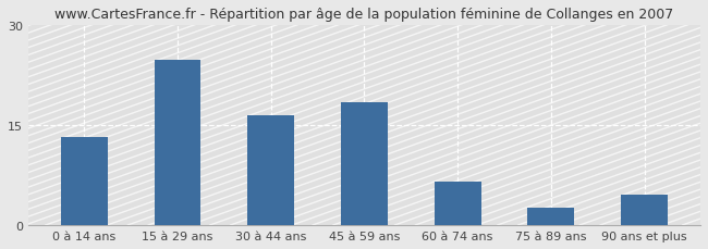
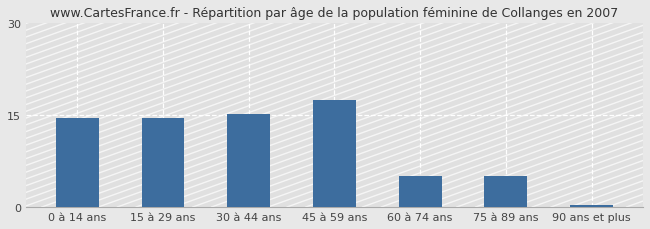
0 à 14 ans: 13.2 -> 14.5
15 à 29 ans: 24.8 -> 14.5
30 à 44 ans: 16.4 -> 15.1
45 à 59 ans: 18.4 -> 17.5
60 à 74 ans: 6.6 -> 5.0
75 à 89 ans: 2.6 -> 5.0
90 ans et plus: 4.6 -> 0.3
